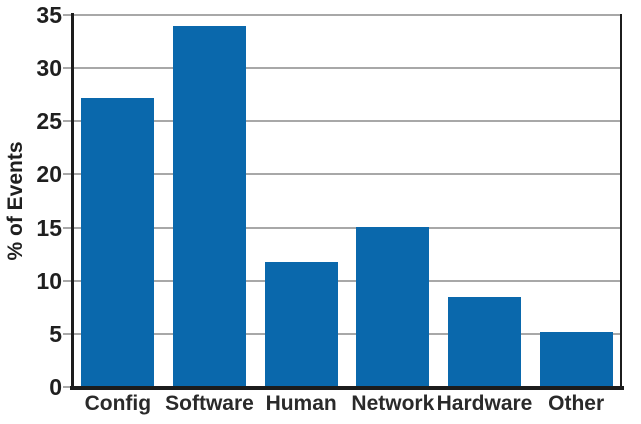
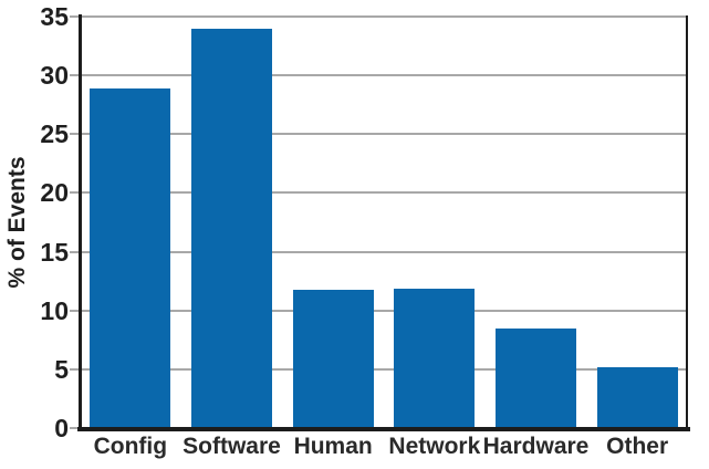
Config: 27.2 -> 28.9
Network: 15.1 -> 11.9
